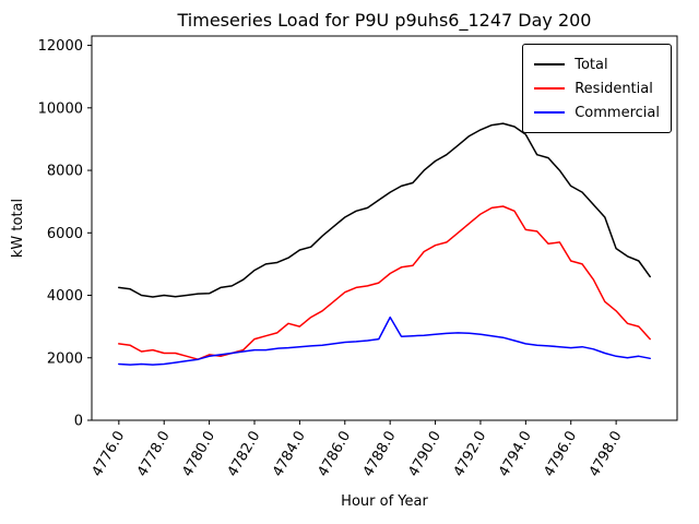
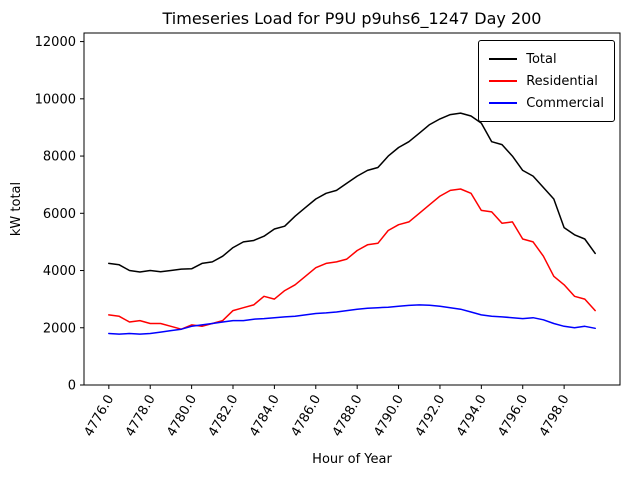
Commercial/4788.0: 3300 -> 2600
